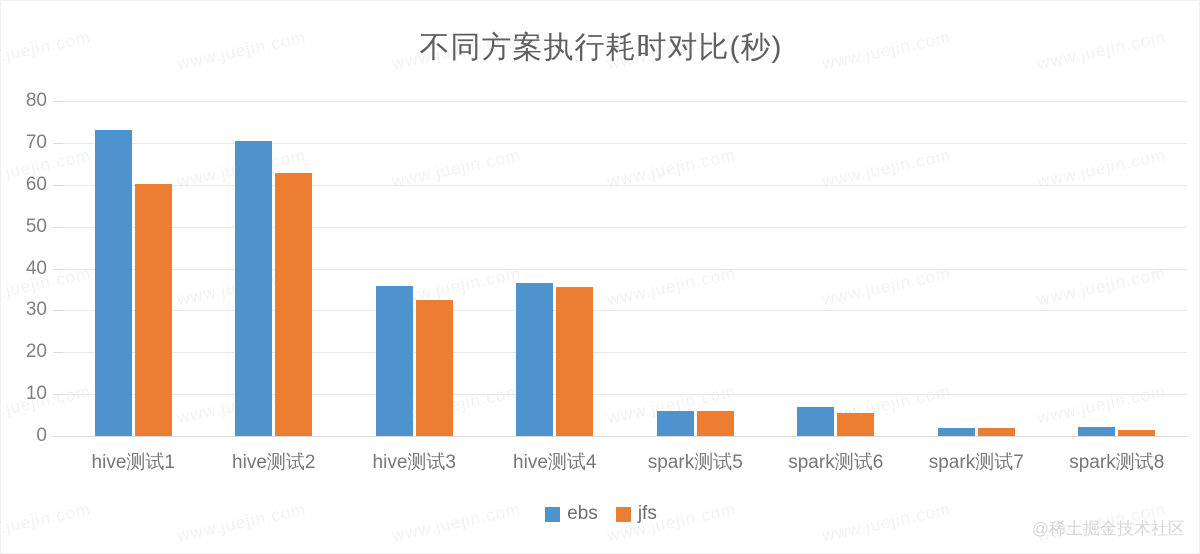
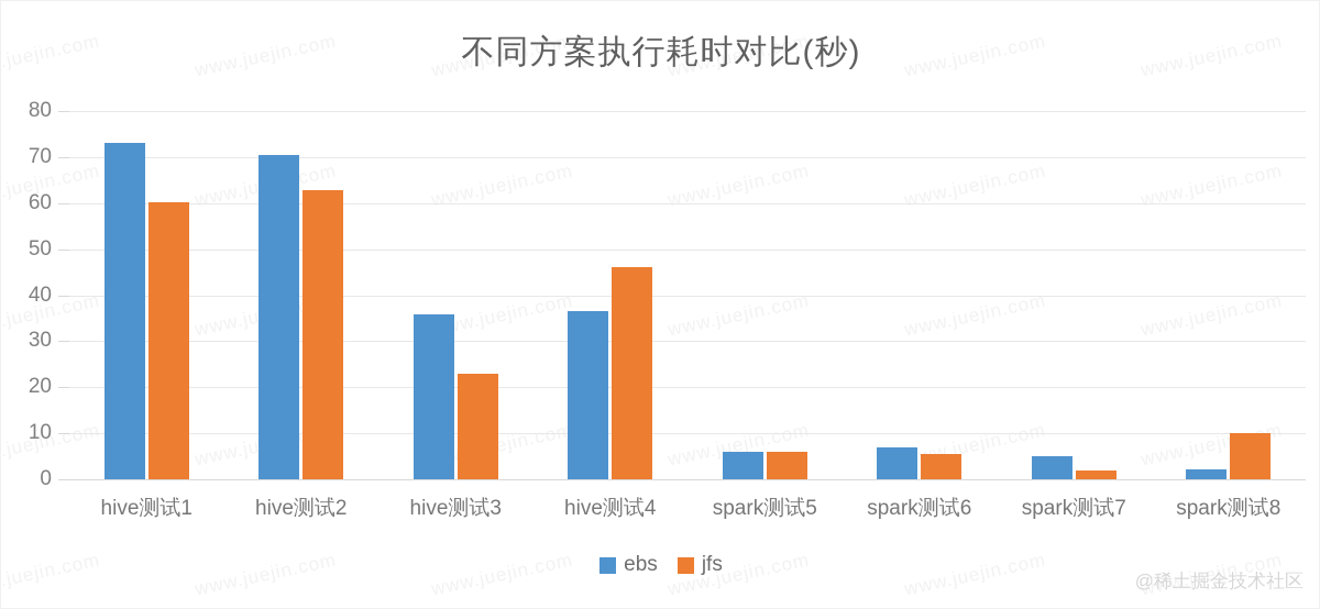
jfs/hive测试3: 32 -> 23
jfs/hive测试4: 36 -> 46
ebs/spark测试7: 2 -> 5
jfs/spark测试8: 1 -> 10
